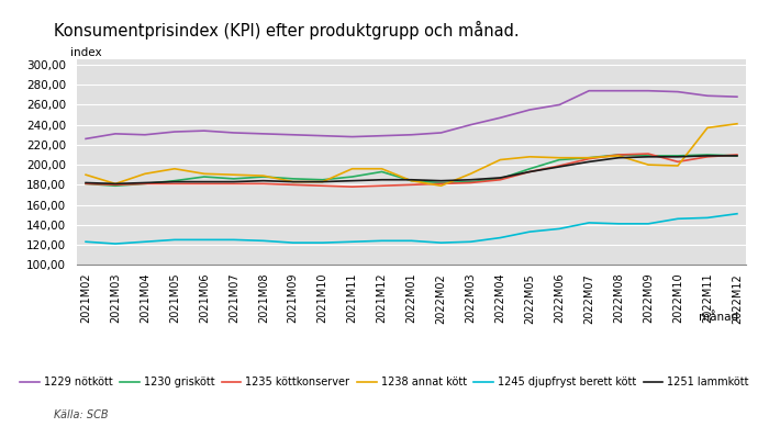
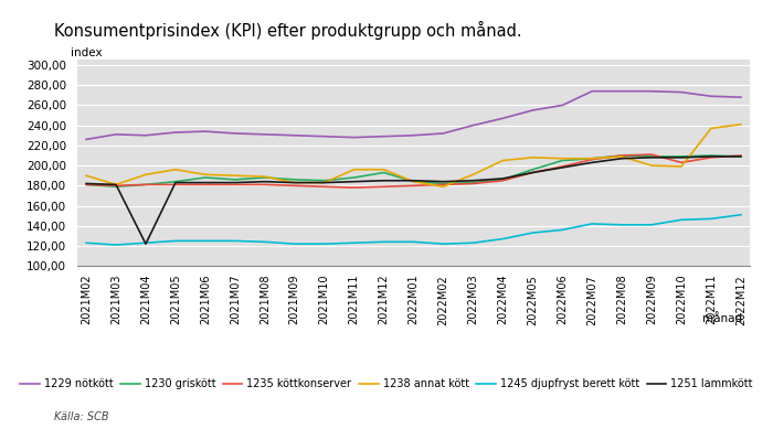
1251 lammkött/2021M04: 182 -> 122
